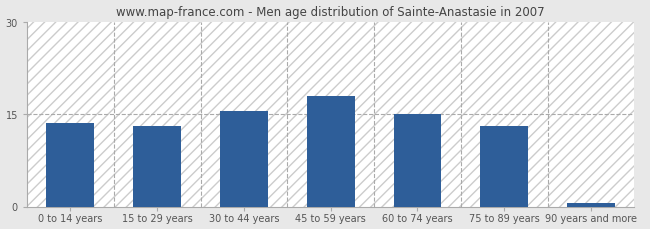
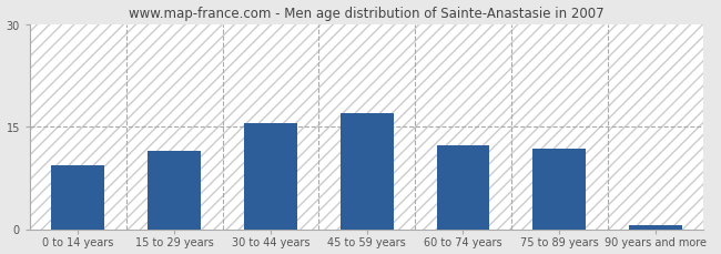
0 to 14 years: 13.5 -> 9.4
15 to 29 years: 13.0 -> 11.4
45 to 59 years: 18.0 -> 17.0
60 to 74 years: 15.0 -> 12.2
75 to 89 years: 13.0 -> 11.8
